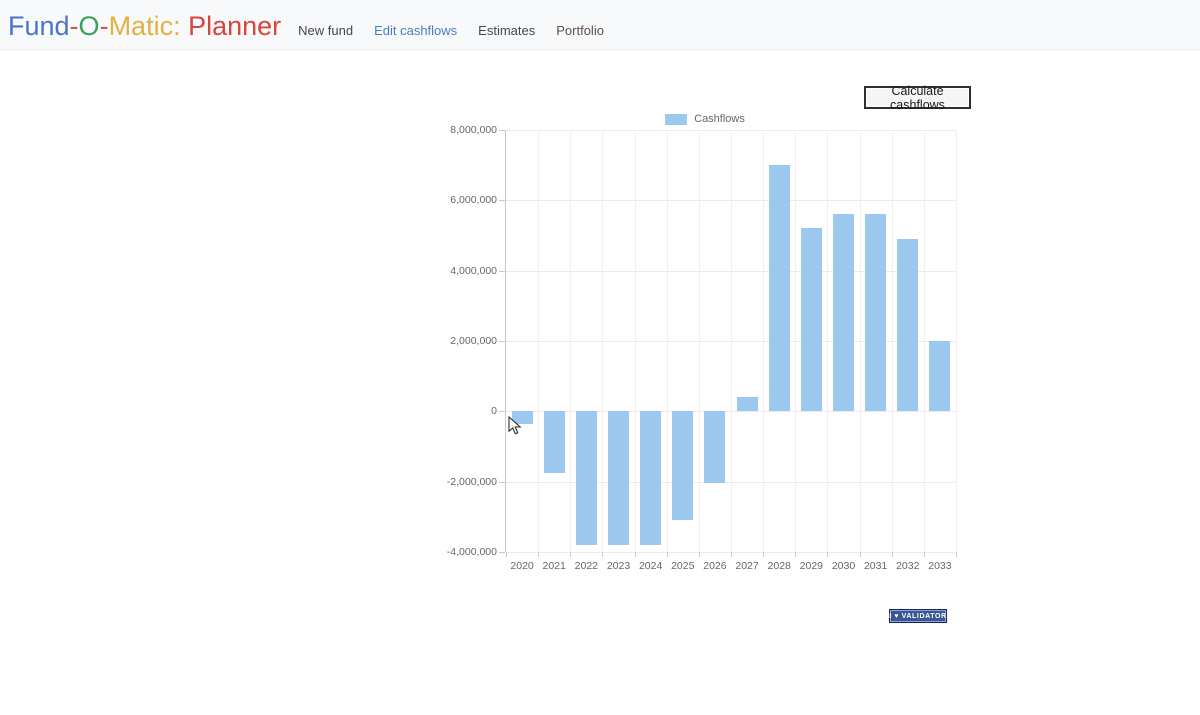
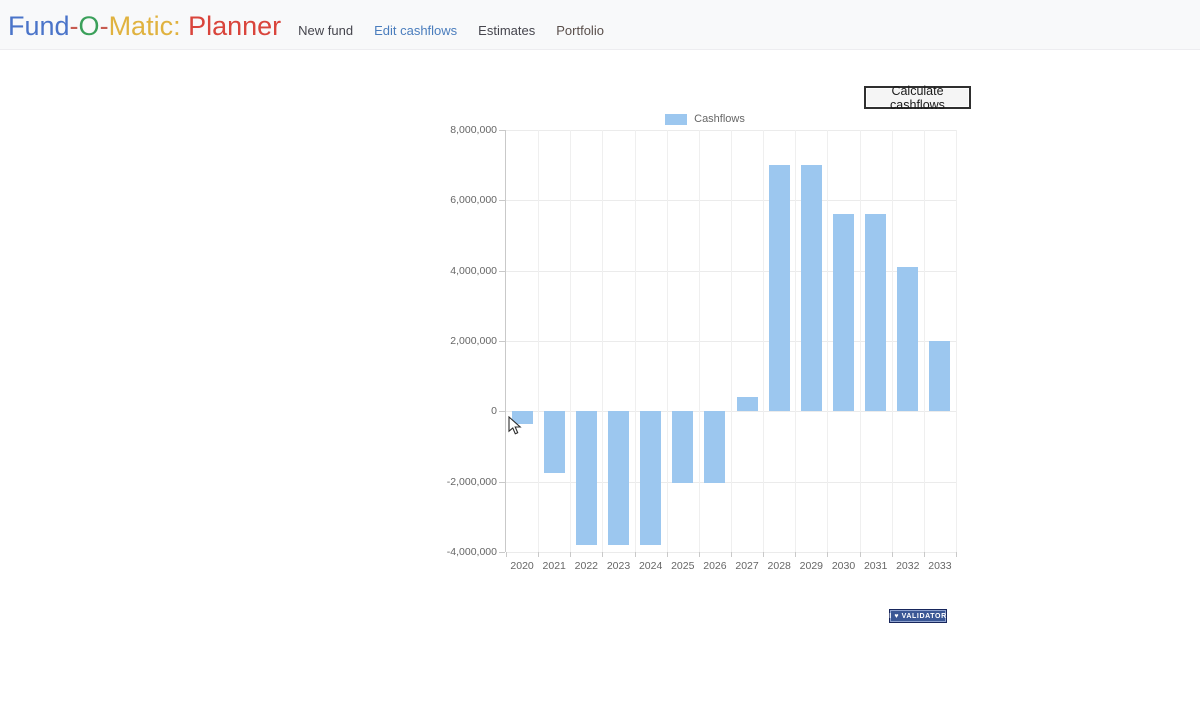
2025: -3100000 -> -2000000
2029: 5200000 -> 7000000
2032: 4900000 -> 4100000
